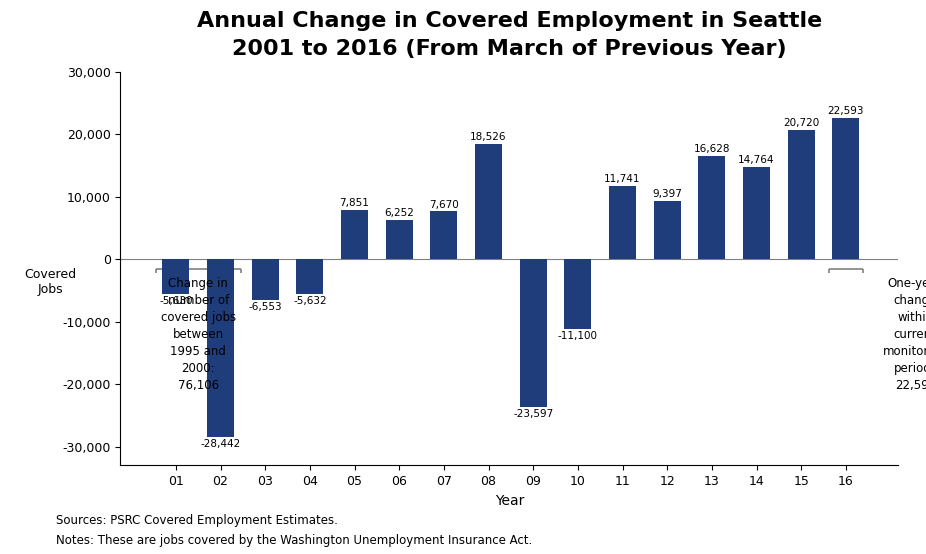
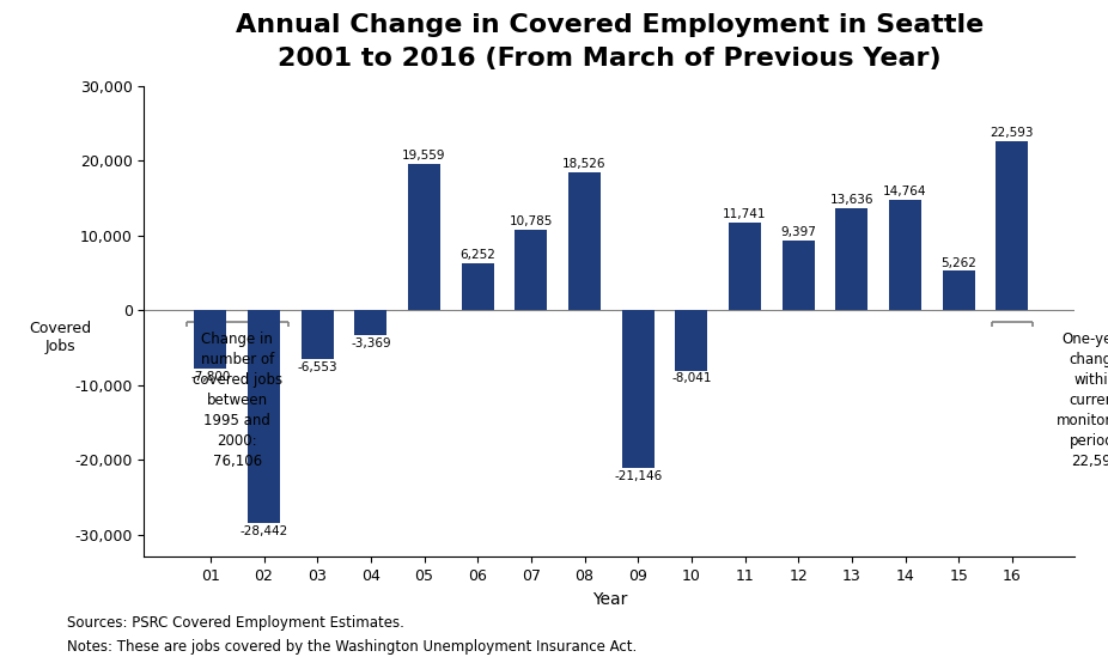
01: -5,600 -> -7,800
04: -5,632 -> -3,369
05: 7,851 -> 19,559
07: 7,670 -> 10,785
09: -23,597 -> -21,146
10: -11,100 -> -8,041
13: 16,628 -> 13,636
15: 20,720 -> 5,262
